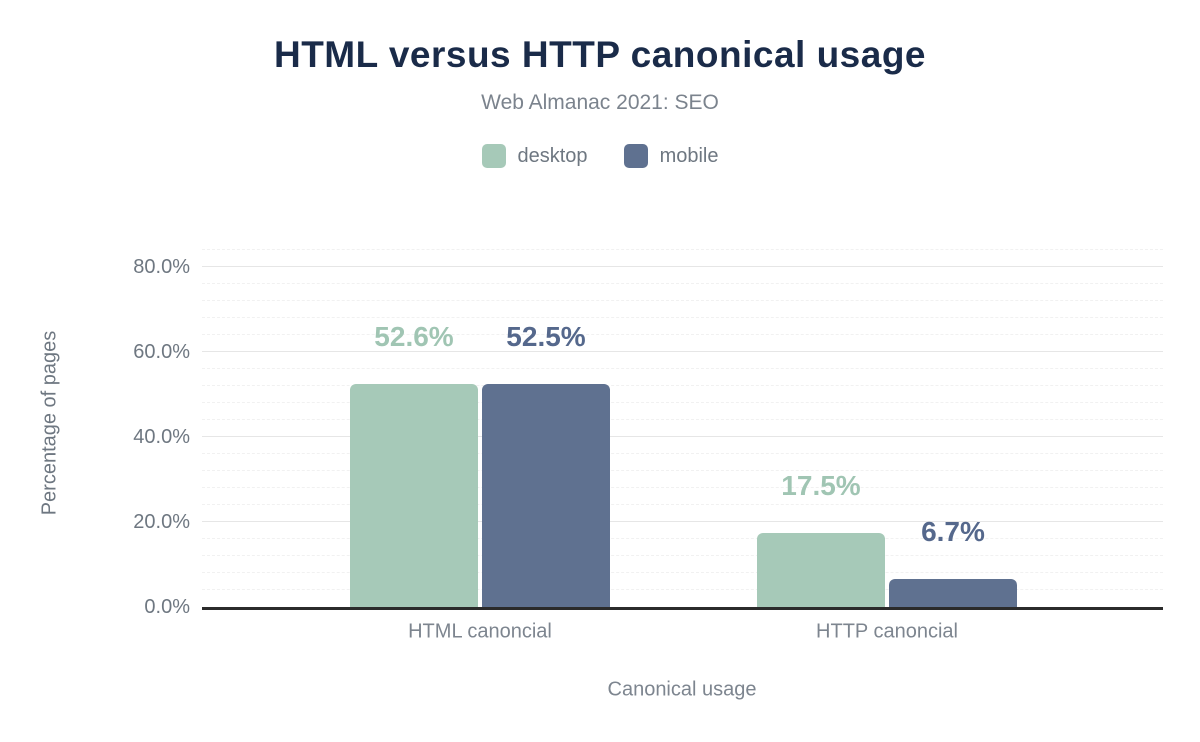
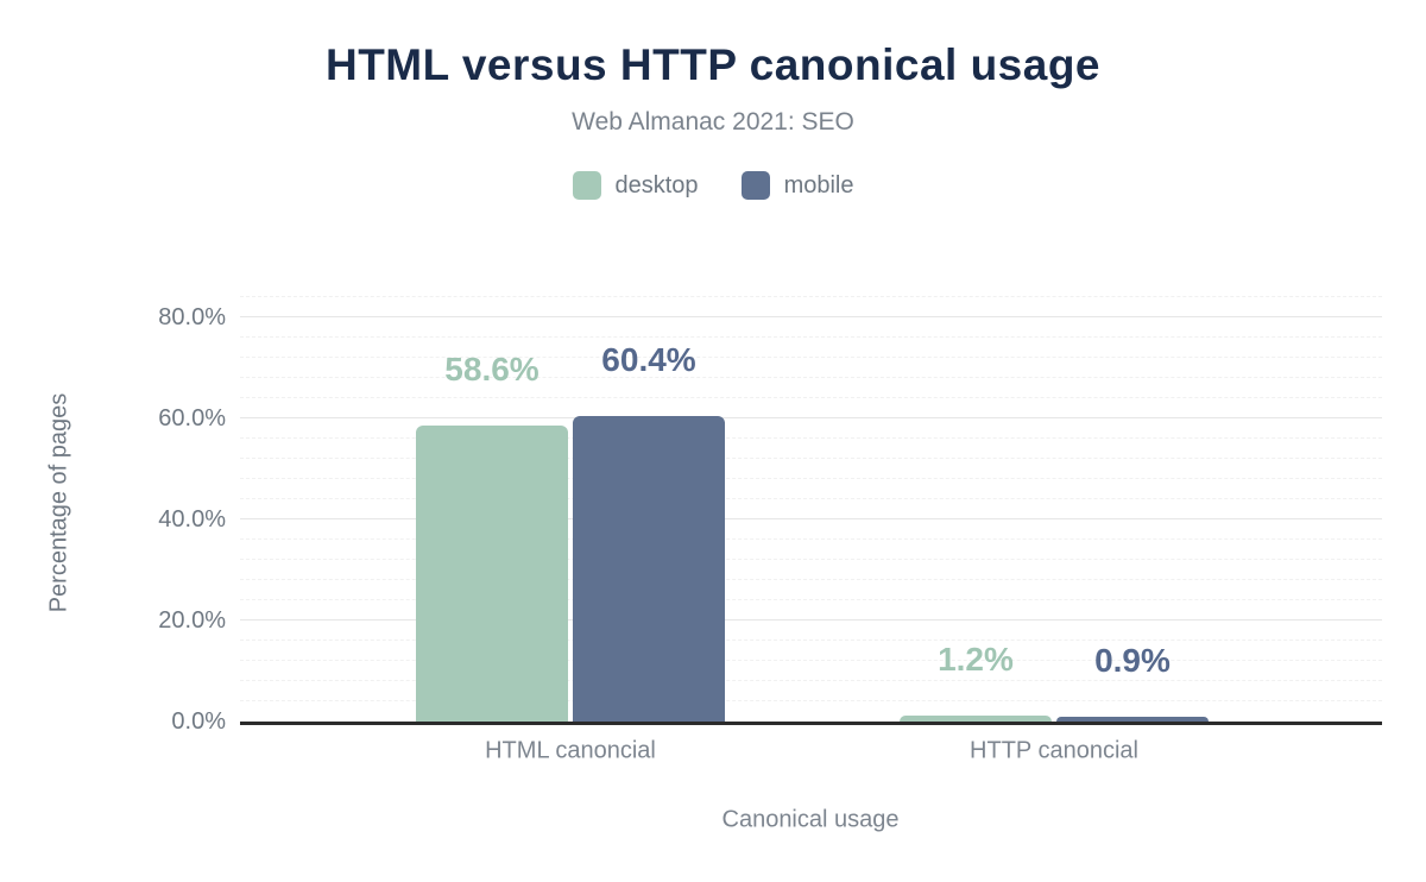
desktop/HTML canoncial: 52.6% -> 58.6%
mobile/HTML canoncial: 52.5% -> 60.4%
desktop/HTTP canoncial: 17.5% -> 1.2%
mobile/HTTP canoncial: 6.7% -> 0.9%
